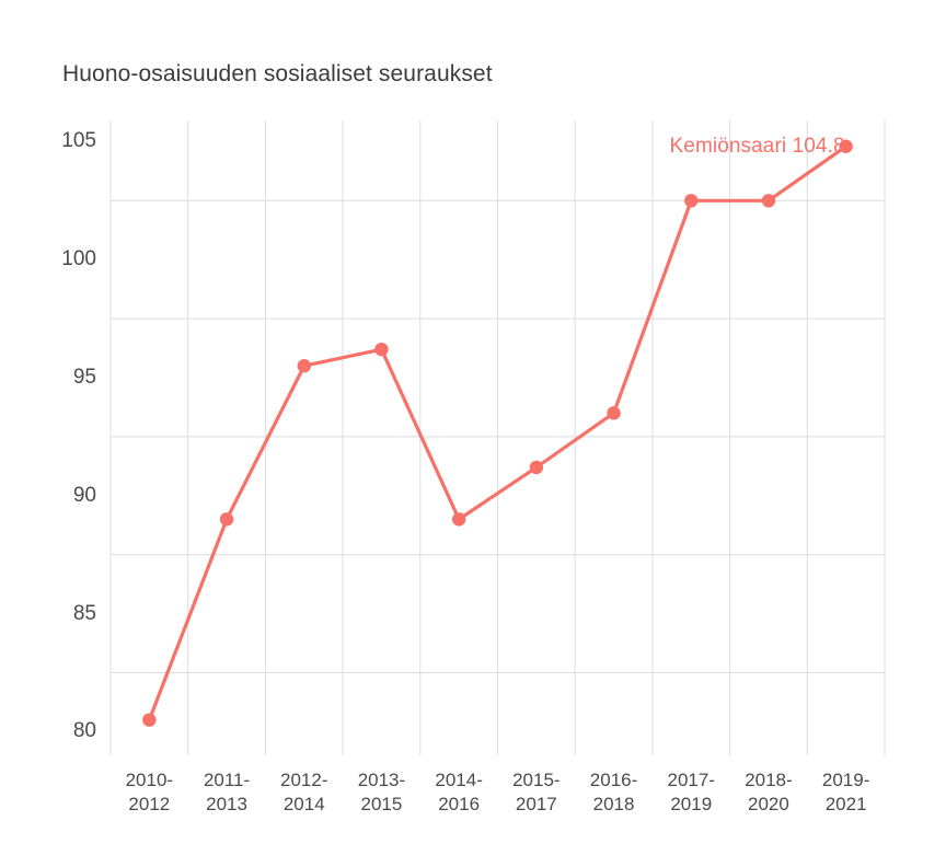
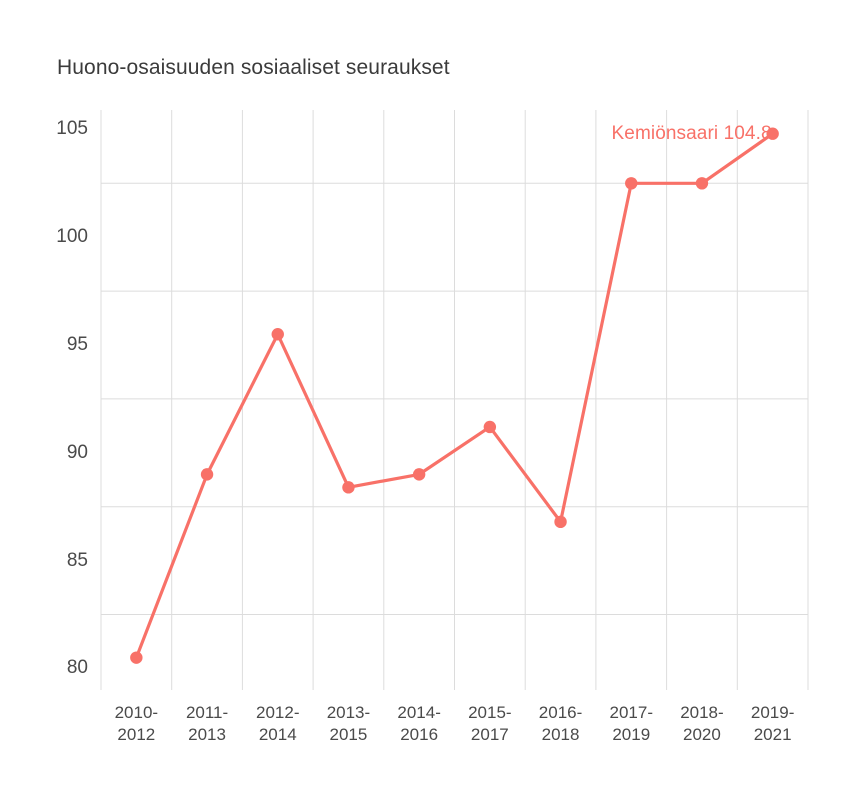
2013- 2015: 96.2 -> 88.4
2016- 2018: 93.5 -> 86.8
